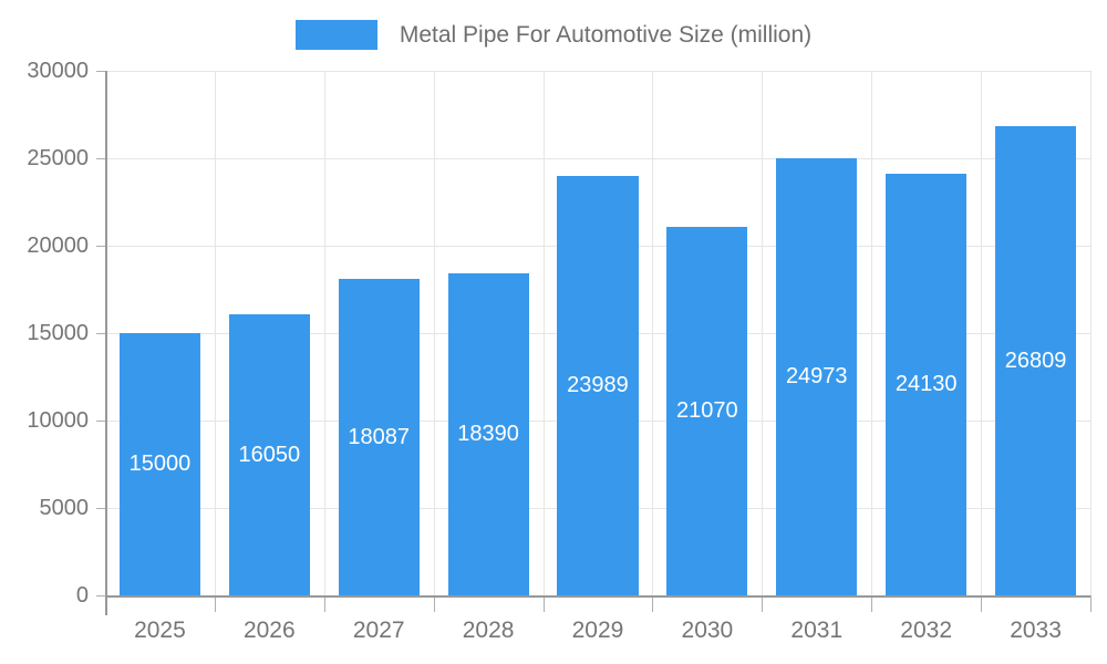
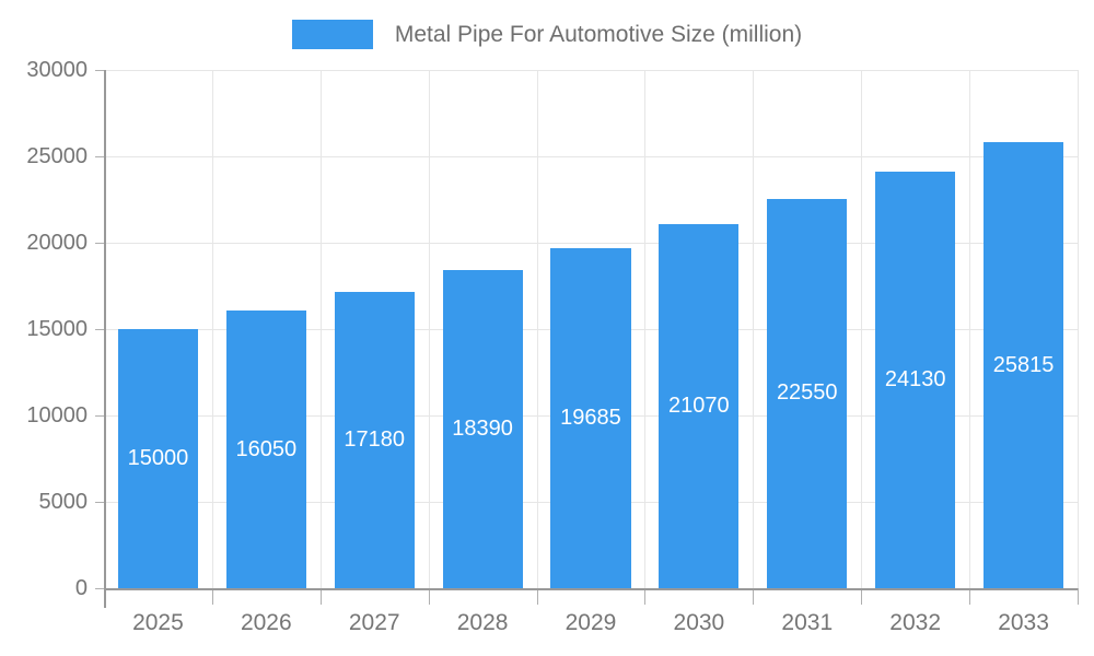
2027: 18087 -> 17180
2029: 23989 -> 19685
2031: 24973 -> 22550
2033: 26809 -> 25815
